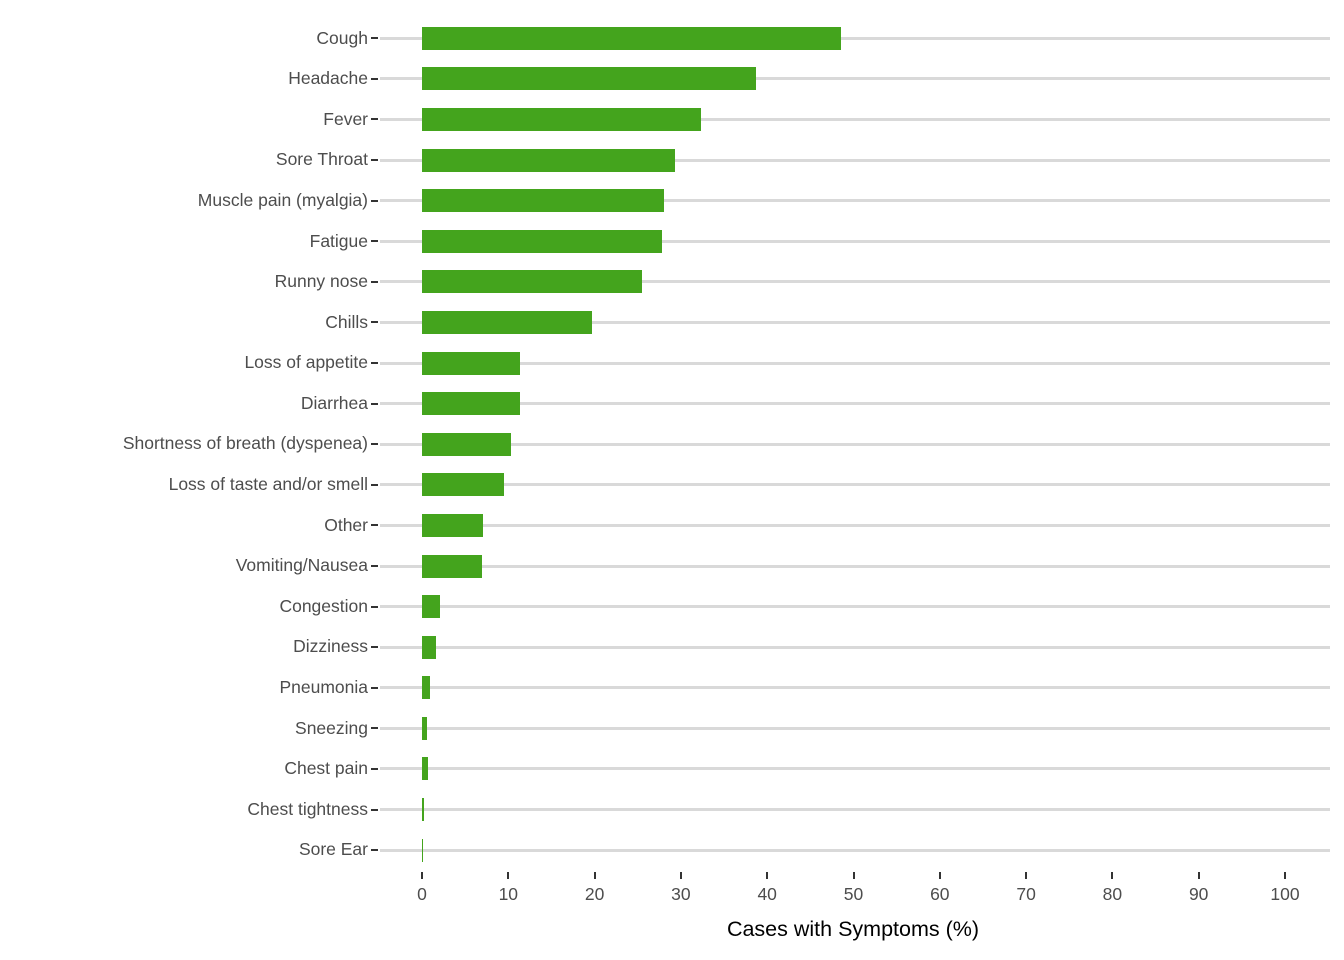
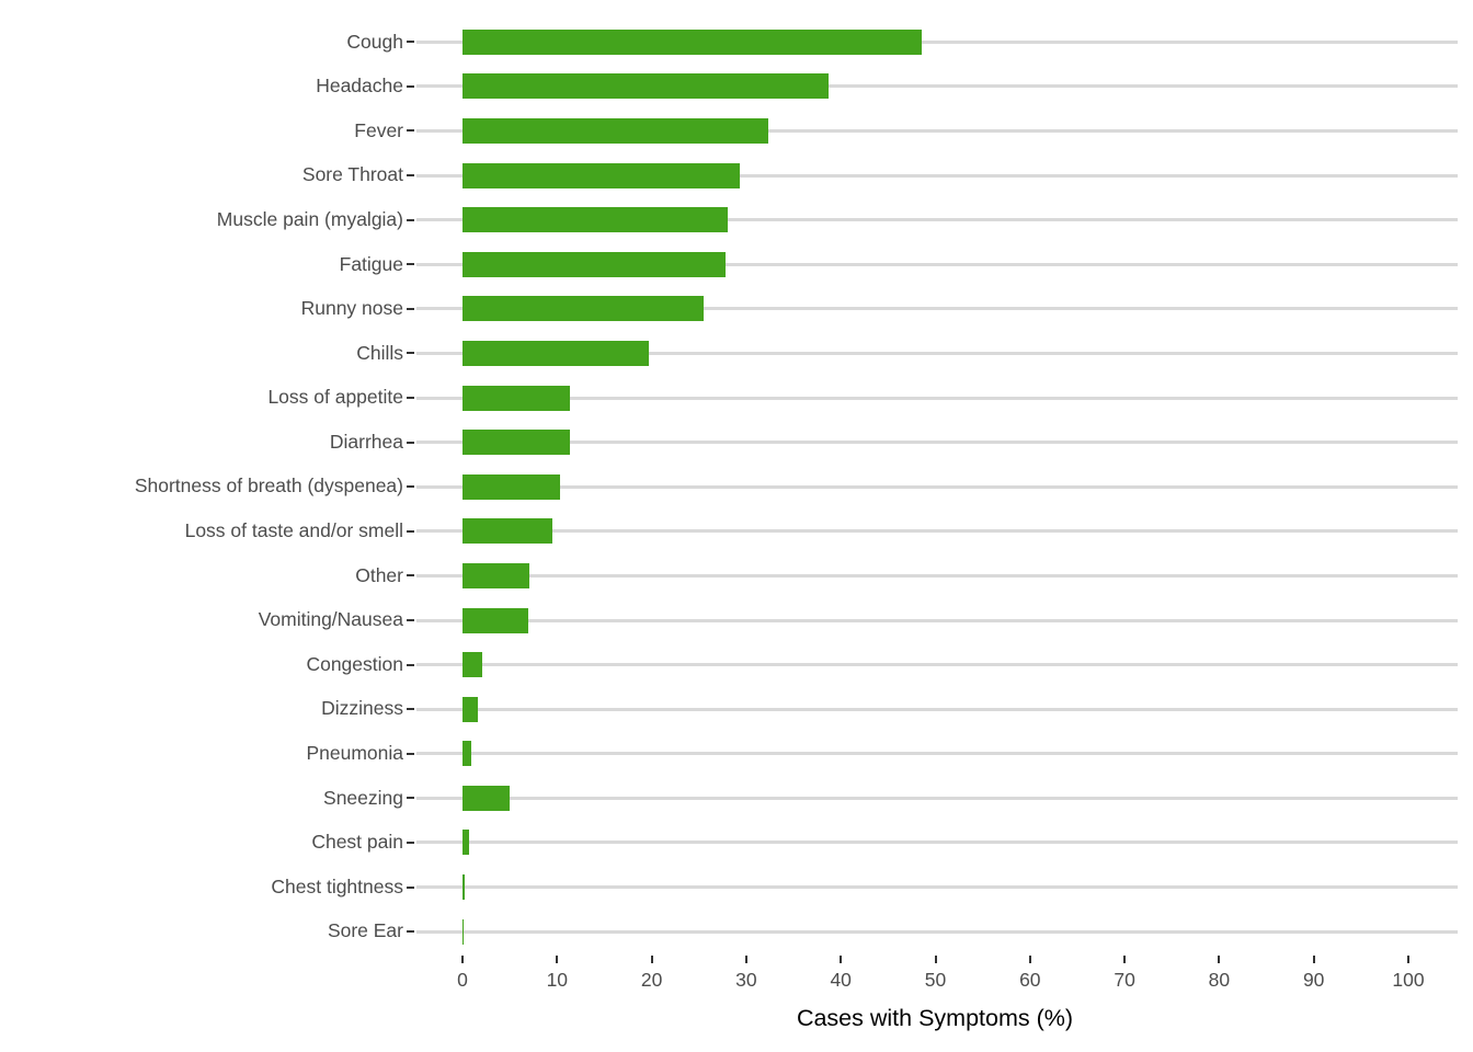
Sneezing: 1 -> 5
